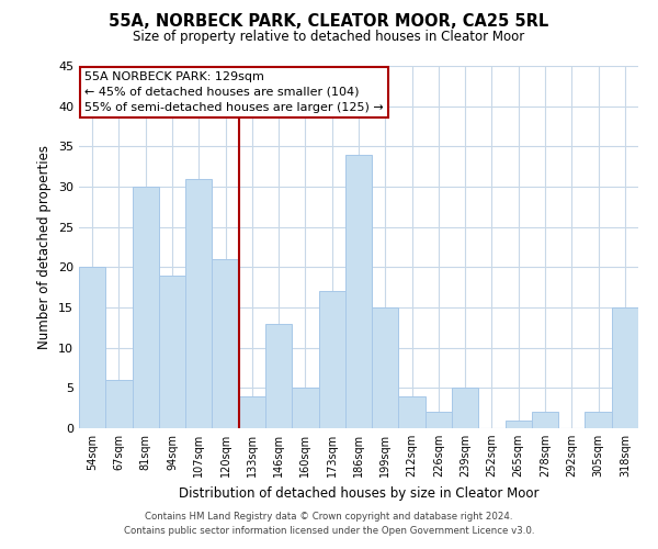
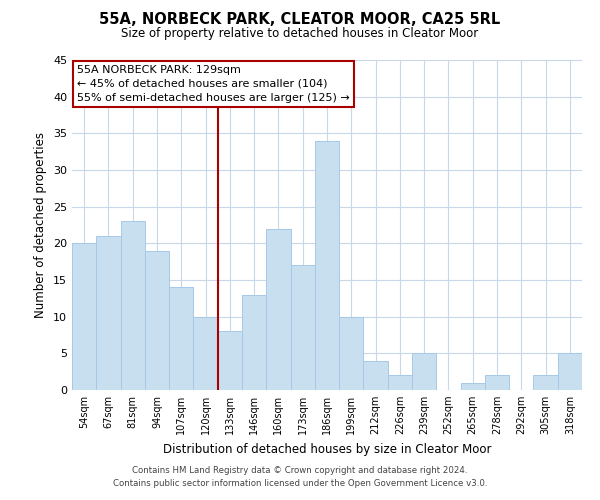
67sqm: 6 -> 21
81sqm: 30 -> 23
107sqm: 31 -> 14
120sqm: 21 -> 10
133sqm: 4 -> 8
160sqm: 5 -> 22
199sqm: 15 -> 10
318sqm: 15 -> 5
